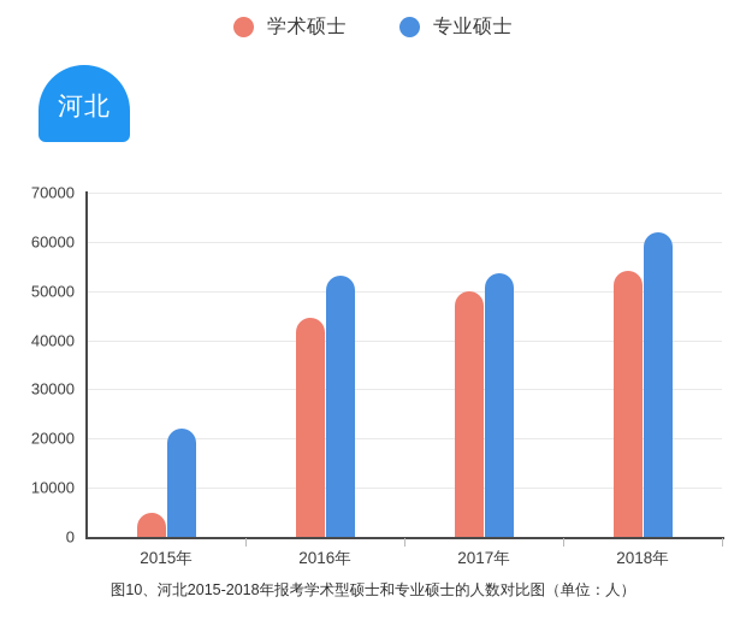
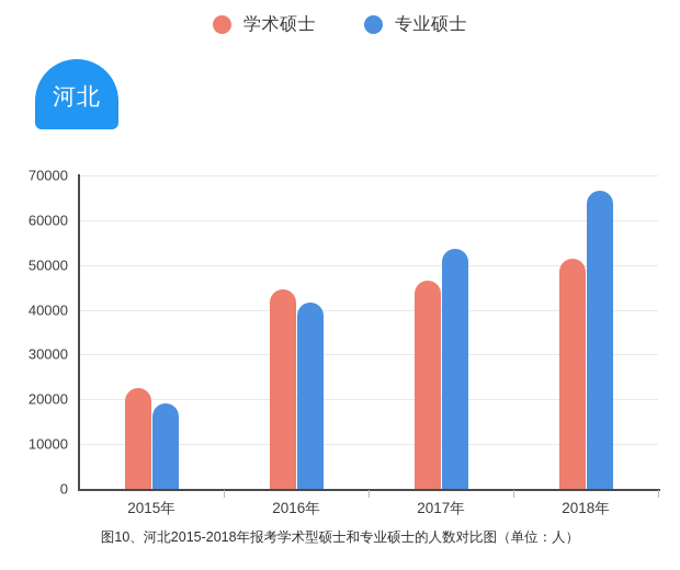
学术硕士/2015年: 5000 -> 22000
专业硕士/2015年: 22000 -> 19000
专业硕士/2016年: 53000 -> 42000
学术硕士/2017年: 50000 -> 46000
学术硕士/2018年: 54000 -> 52000
专业硕士/2018年: 62000 -> 66000
